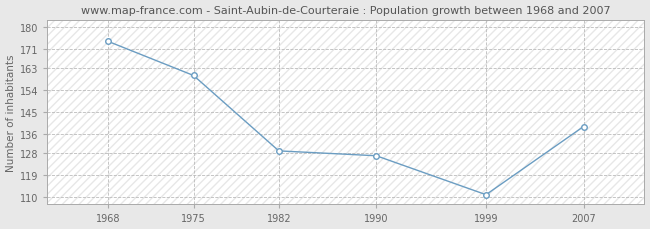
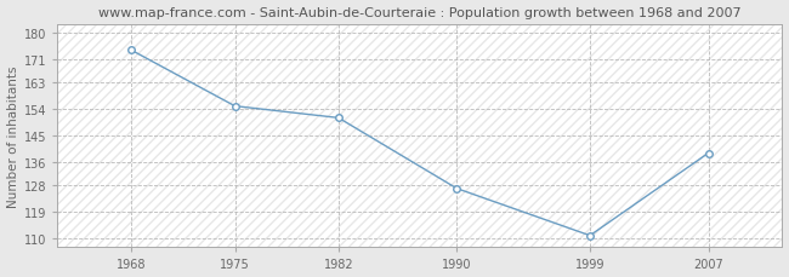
1975: 160 -> 155
1982: 129 -> 151
